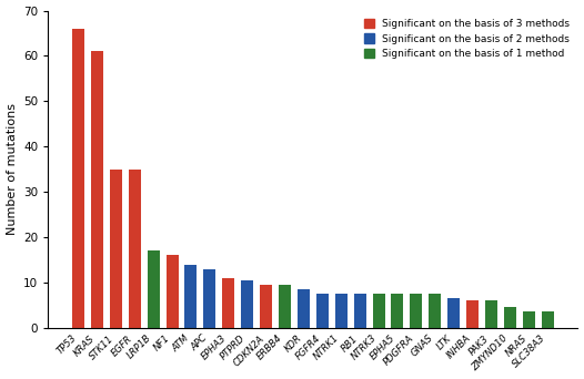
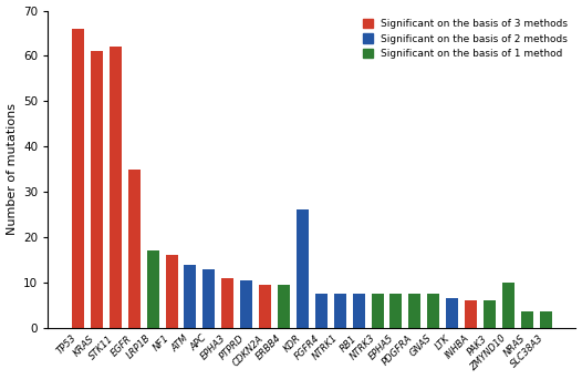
STK11: 35.0 -> 62.0
KDR: 8.5 -> 26.0
ZMYND10: 4.5 -> 10.0
